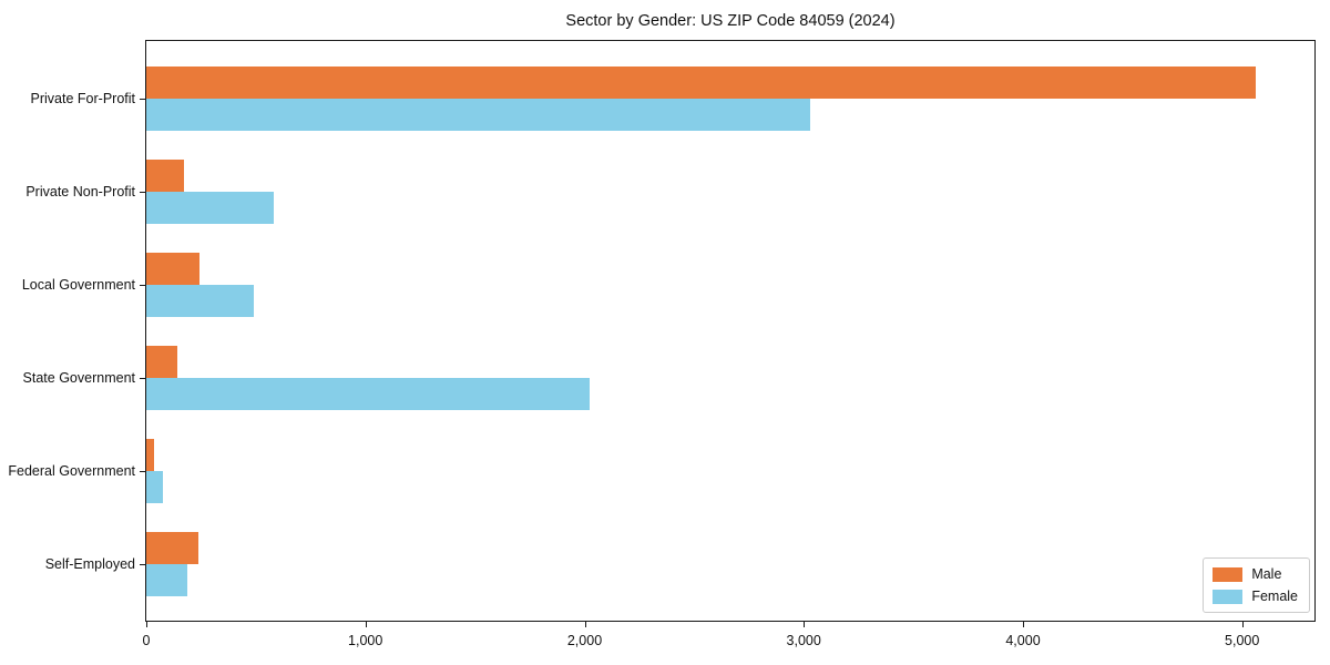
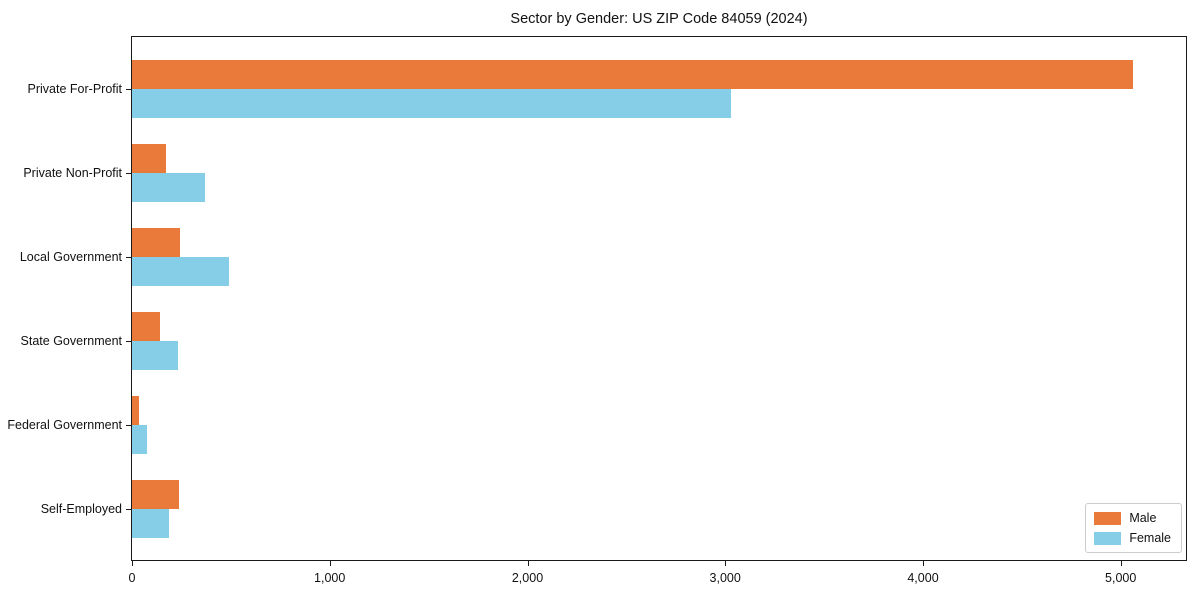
Female/Private Non-Profit: 580 -> 370
Female/State Government: 2020 -> 230
